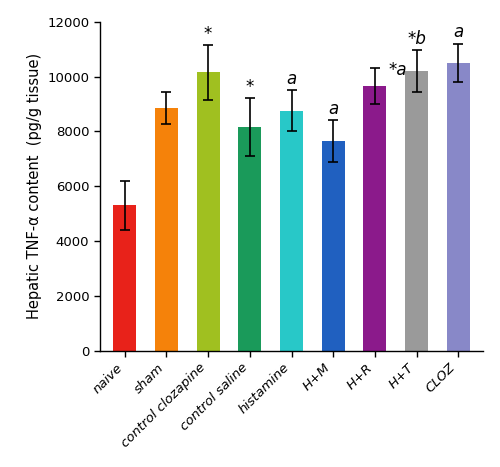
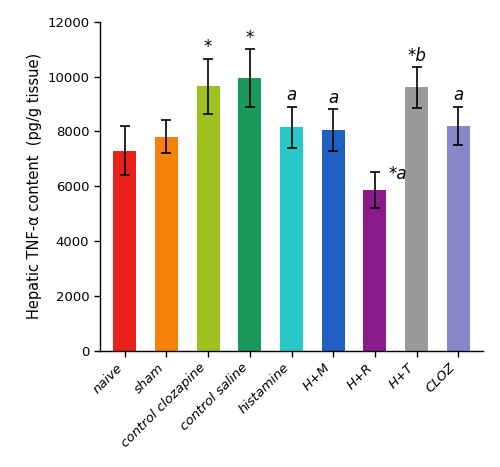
naive: 5300 -> 7300
sham: 8850 -> 7800
control clozapine: 10150 -> 9650
control saline: 8150 -> 9950
histamine: 8750 -> 8150
H+M: 7650 -> 8050
H+R: 9650 -> 5850
H+T: 10200 -> 9600
CLOZ: 10500 -> 8200
